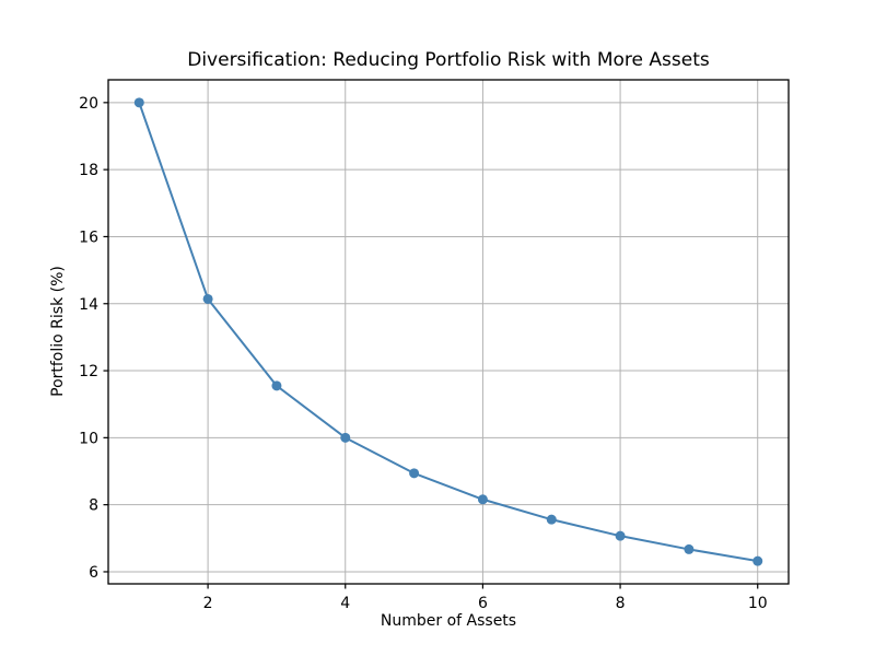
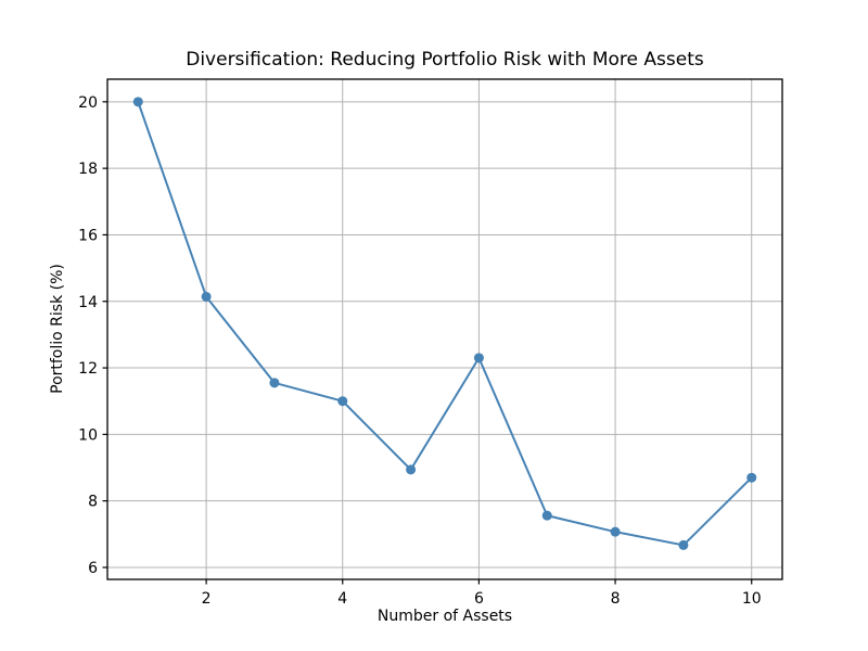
4: 10.0 -> 11.0
6: 8.2 -> 12.3
10: 6.3 -> 8.7
